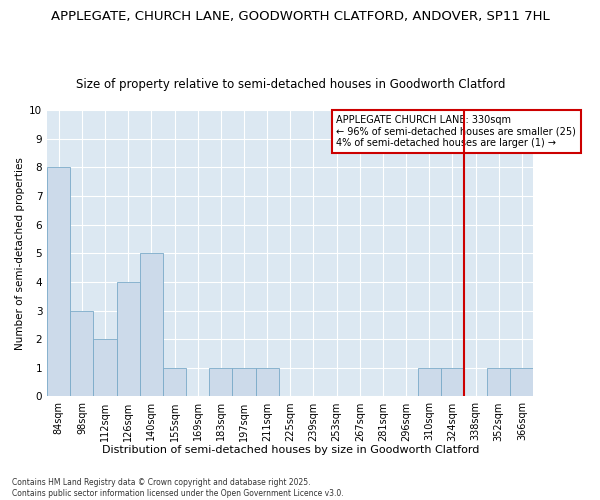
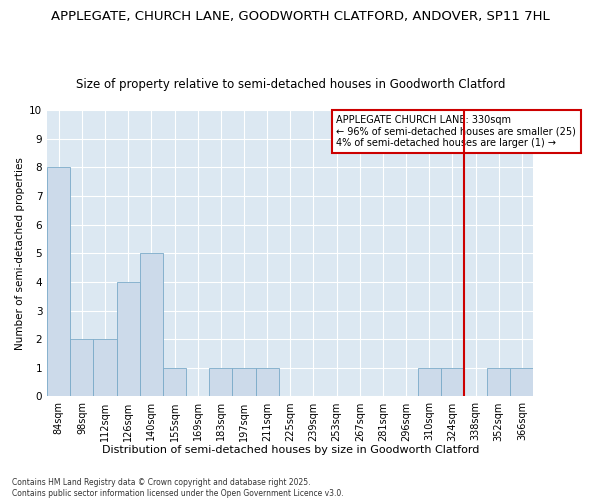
98sqm: 3 -> 2
